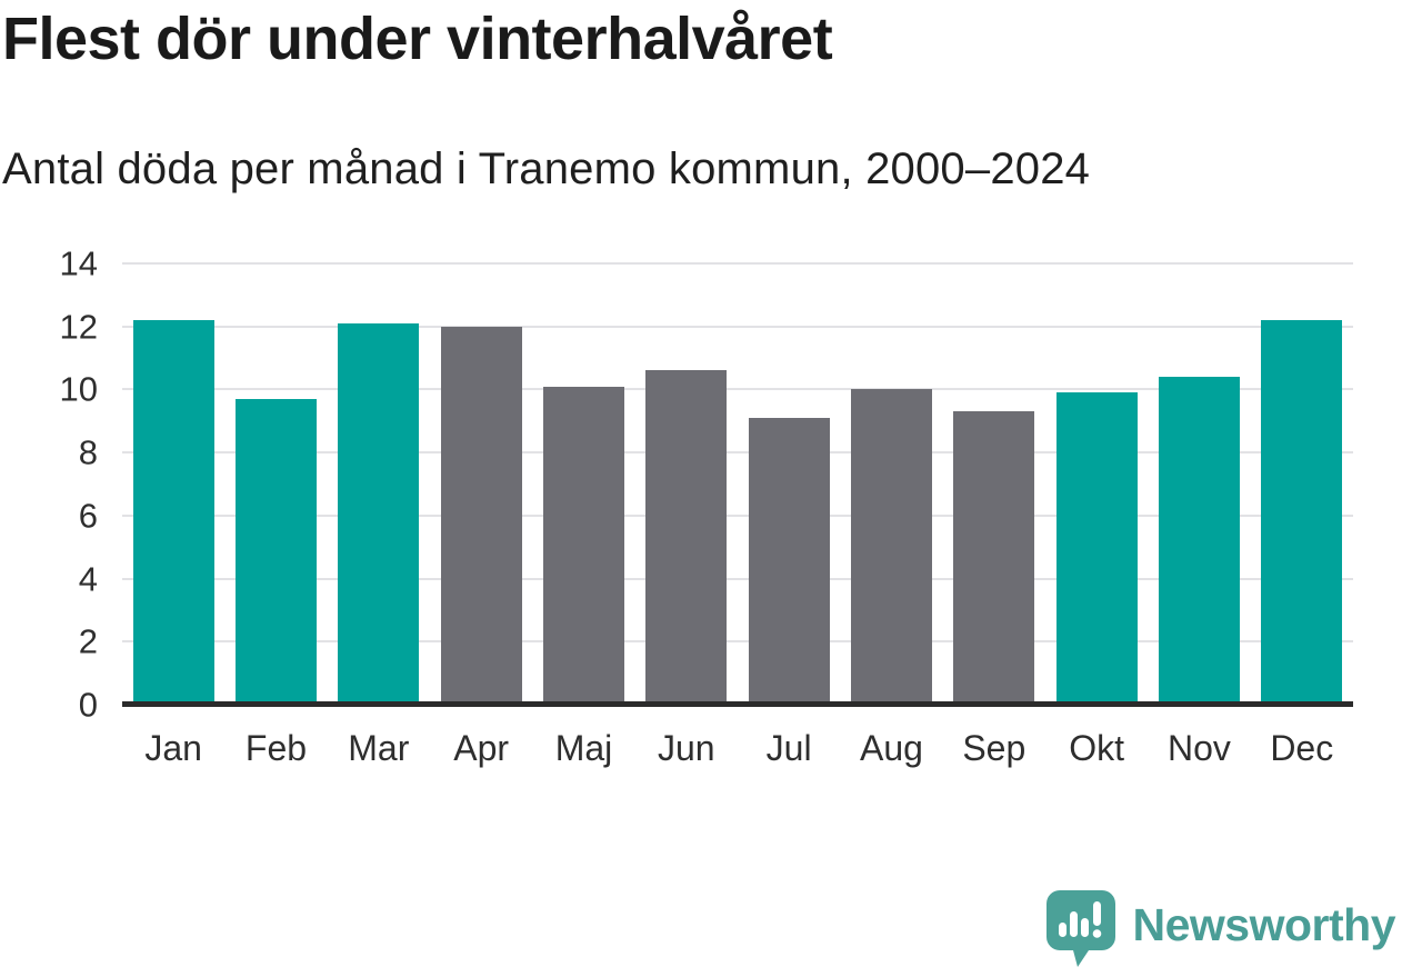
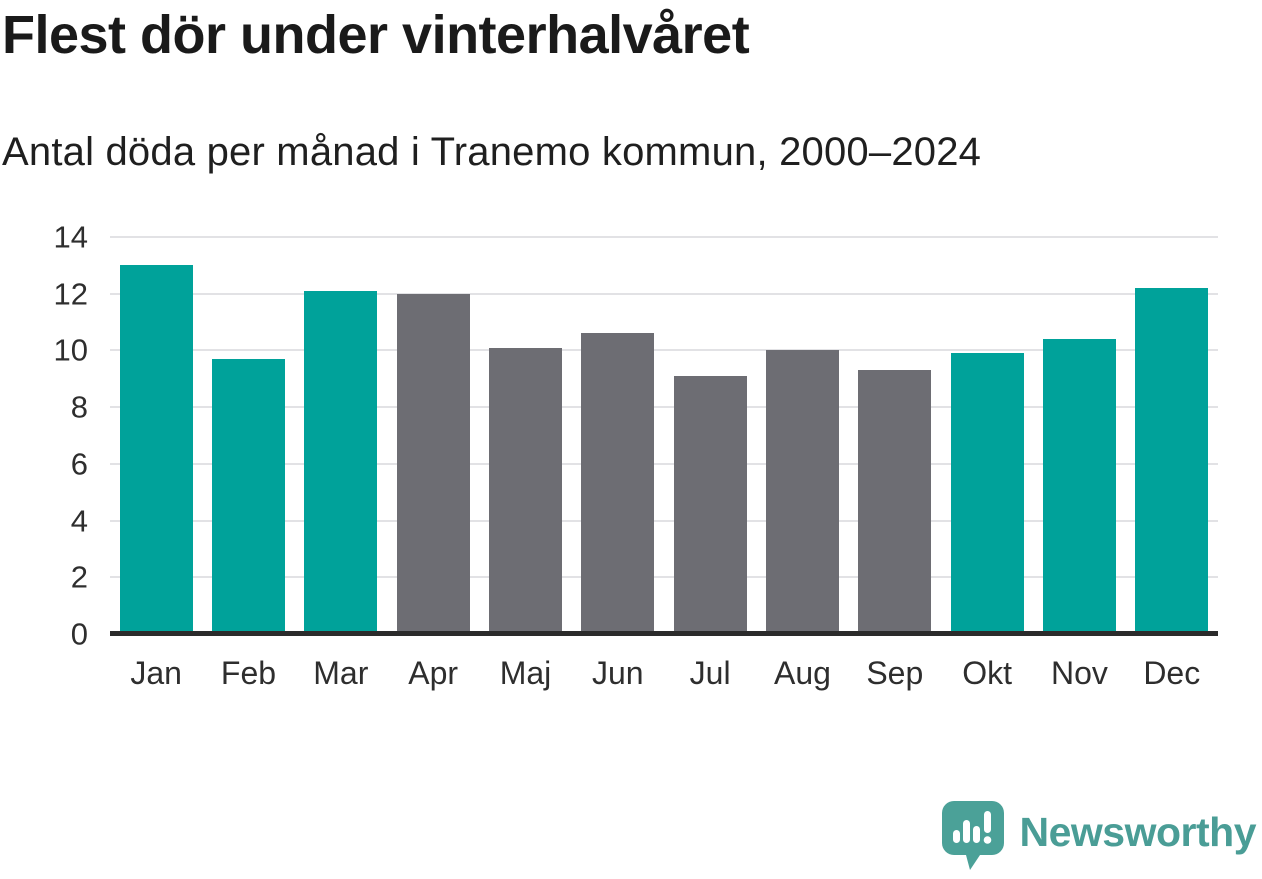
Jan: 12.2 -> 13.0
